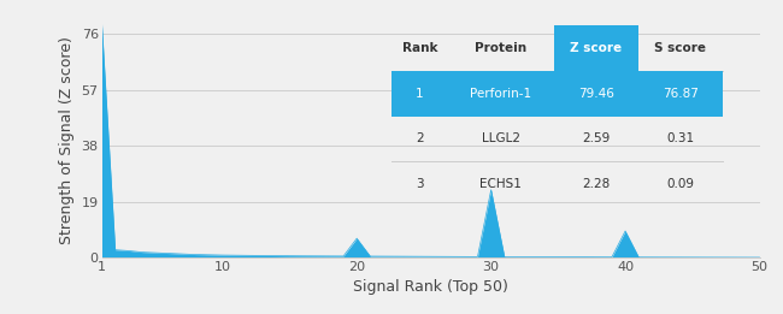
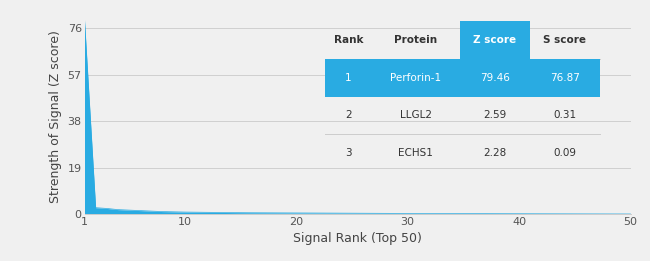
20: 6.5 -> 0.4
30: 23.0 -> 0.2
40: 9.0 -> 0.1
